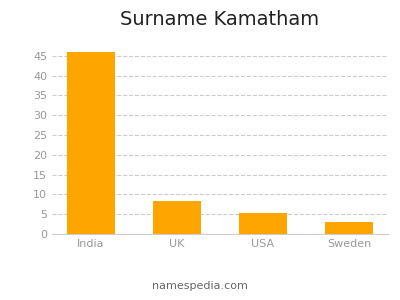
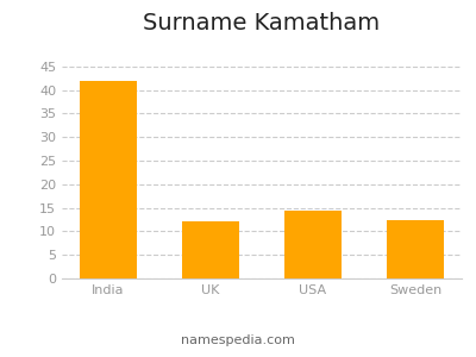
India: 46.0 -> 42.0
UK: 8.3 -> 12.0
USA: 5.2 -> 14.5
Sweden: 3.1 -> 12.5
